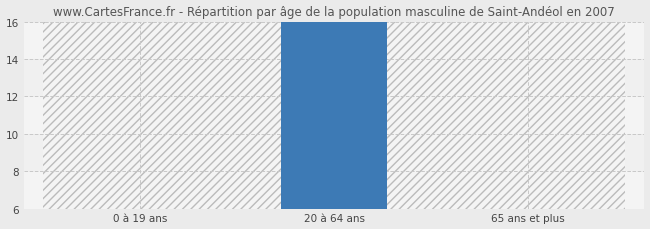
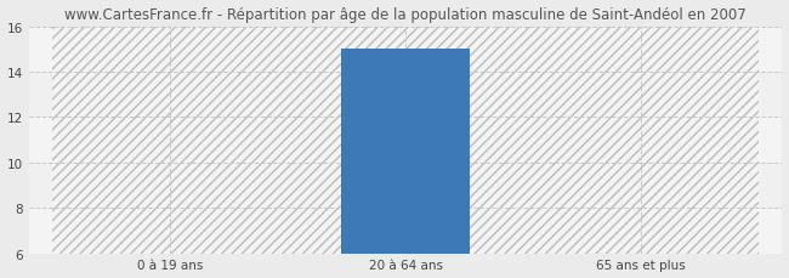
20 à 64 ans: 16 -> 15
